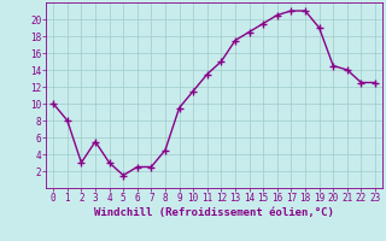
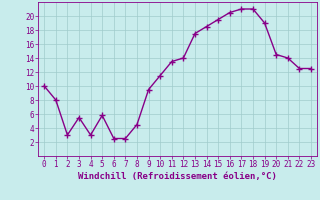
5: 1.5 -> 5.8
12: 15.0 -> 14.0
